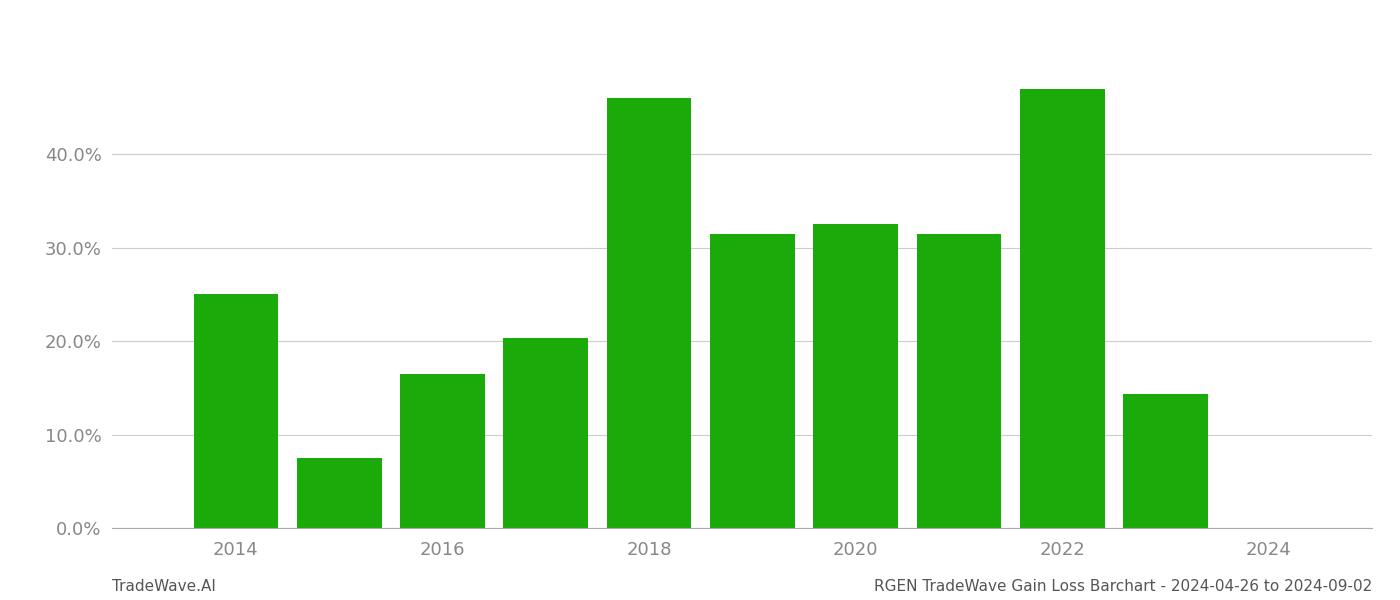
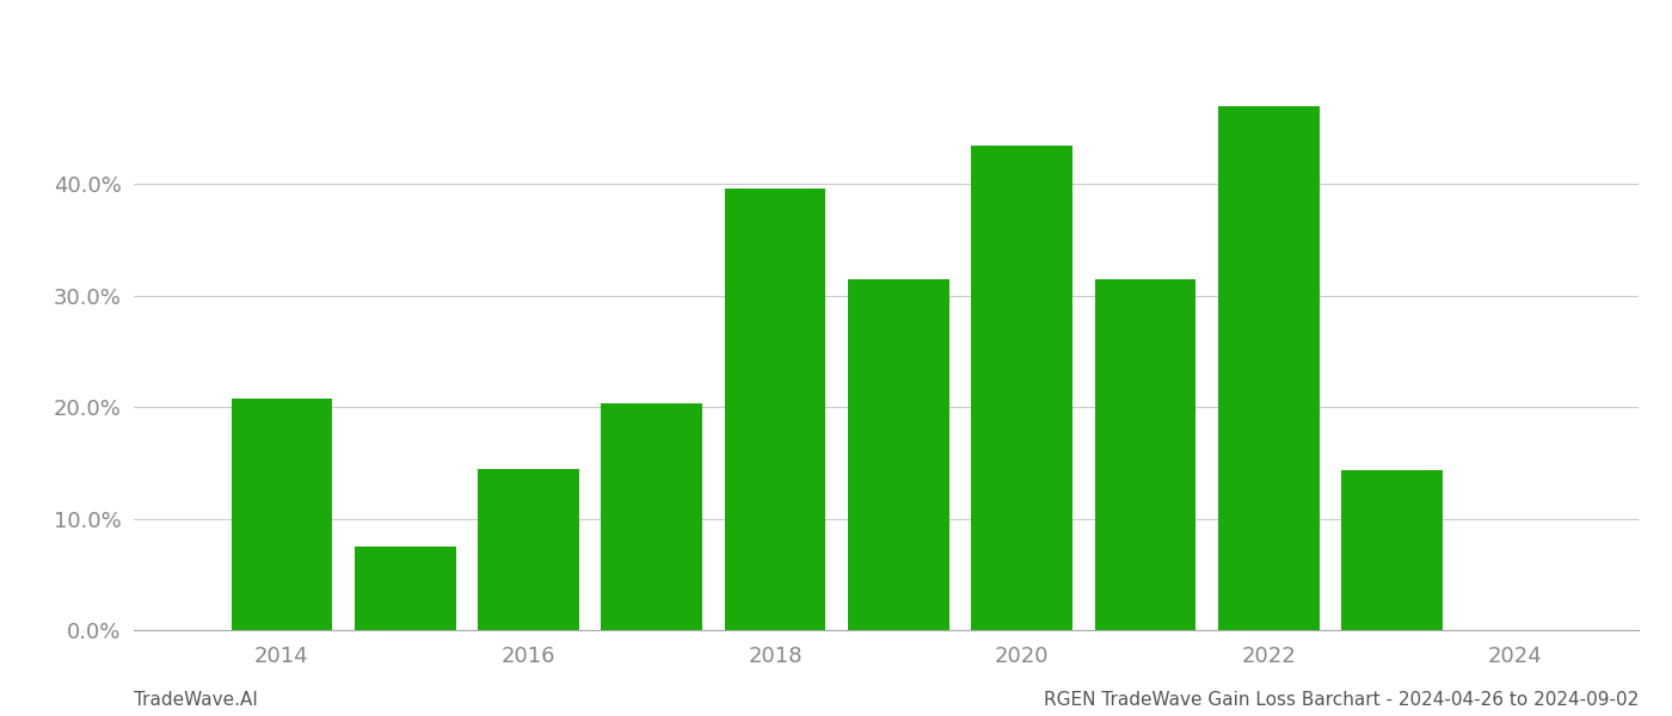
2014: 25.0% -> 20.8%
2016: 16.5% -> 14.4%
2018: 46.0% -> 39.6%
2020: 32.5% -> 43.4%
